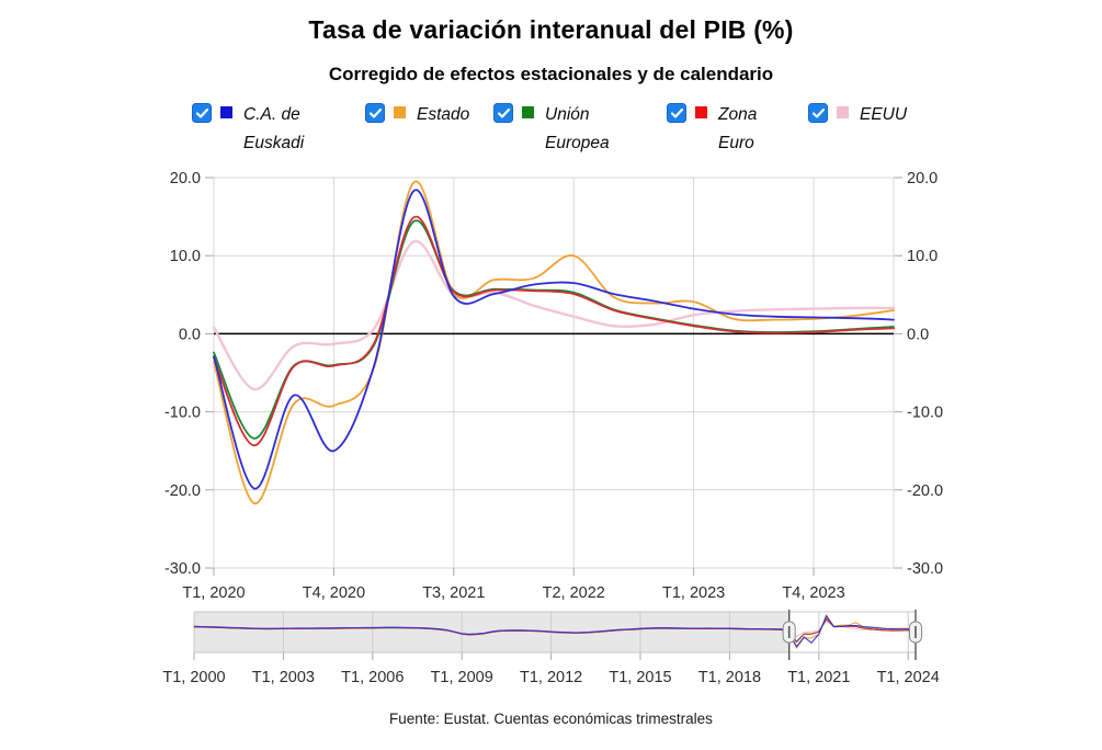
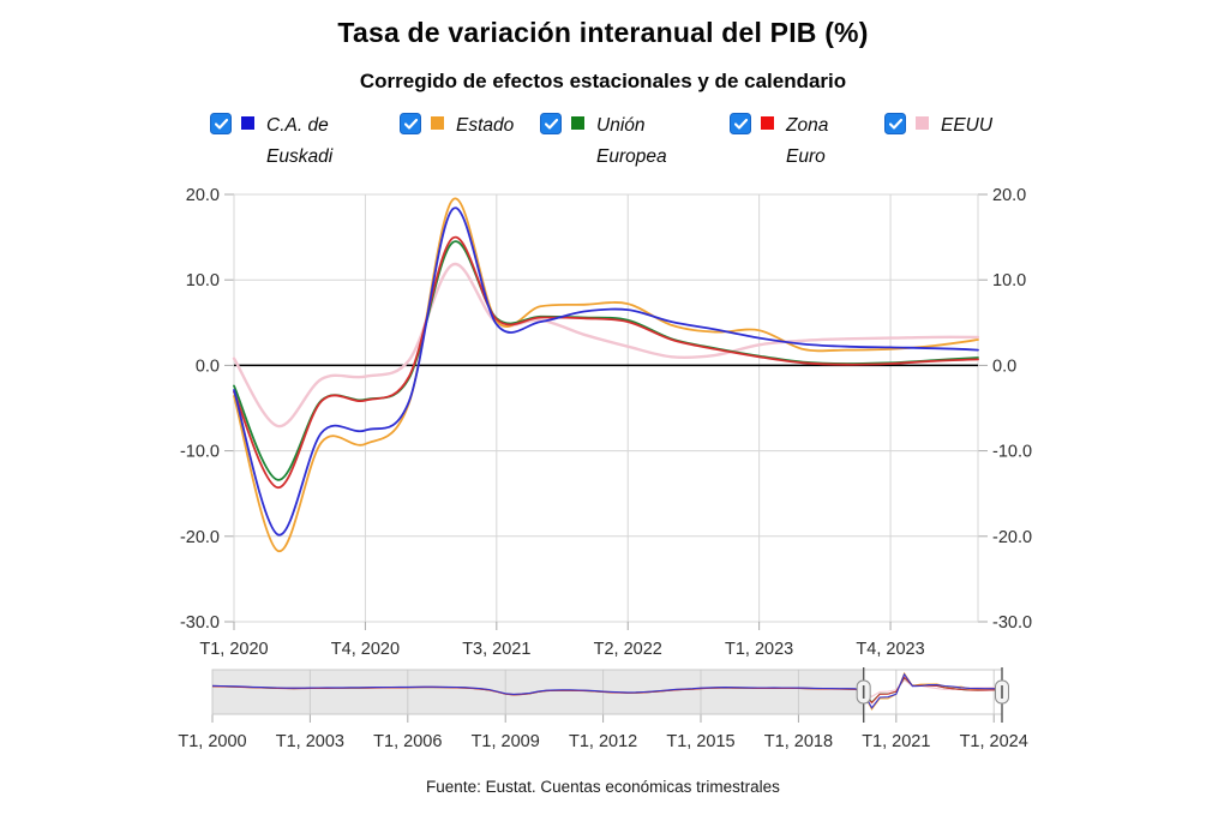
C.A. de Euskadi/T4, 2020: -15 -> -8
Estado/T2, 2022: 10 -> 7
